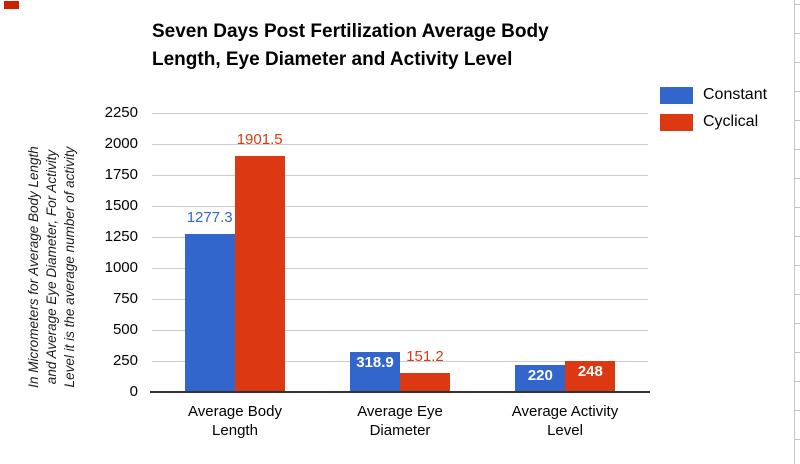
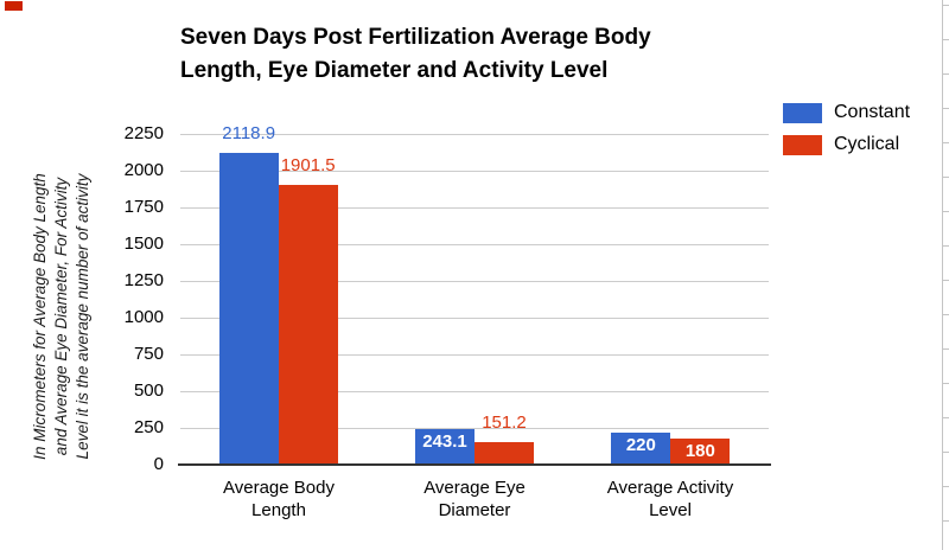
Constant/Average Body Length: 1277.3 -> 2118.9
Constant/Average Eye Diameter: 318.9 -> 243.1
Cyclical/Average Activity Level: 248 -> 180
